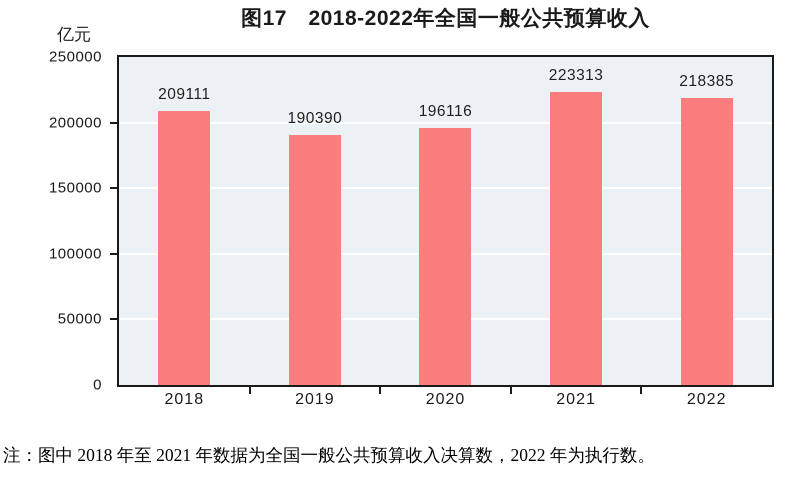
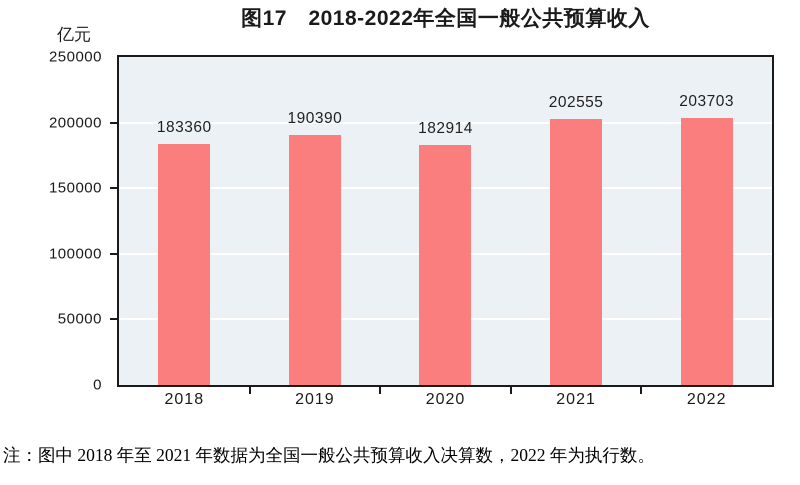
2018: 209111 -> 183360
2020: 196116 -> 182914
2021: 223313 -> 202555
2022: 218385 -> 203703
